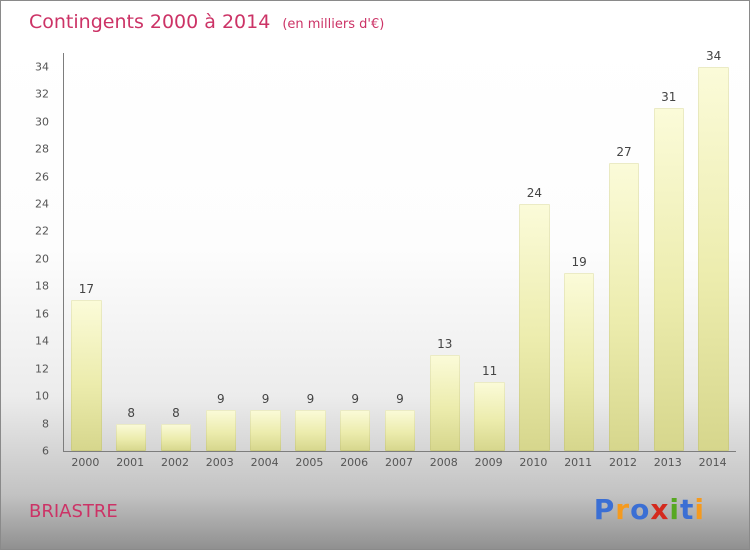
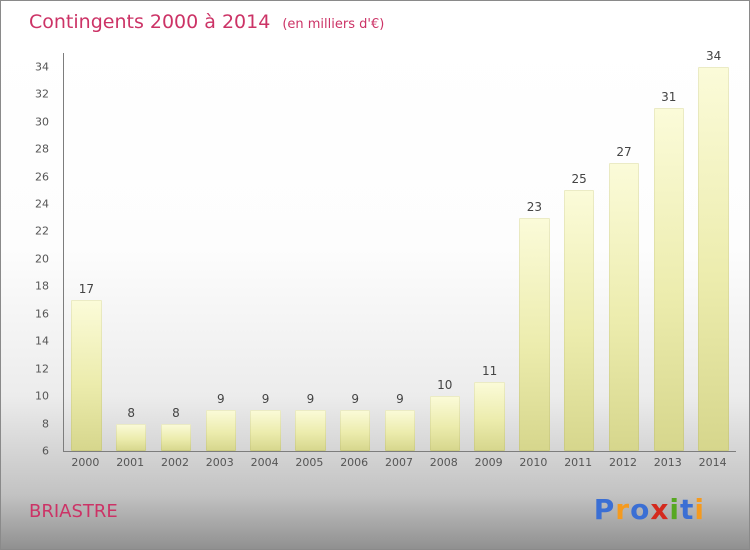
2008: 13 -> 10
2010: 24 -> 23
2011: 19 -> 25
